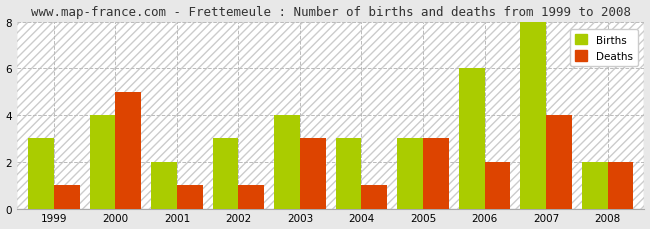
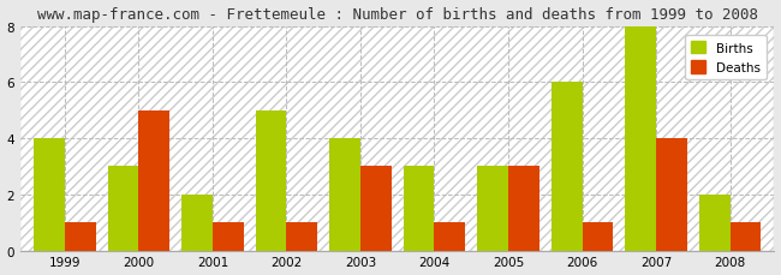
Births/1999: 3 -> 4
Births/2000: 4 -> 3
Births/2002: 3 -> 5
Deaths/2006: 2 -> 1
Deaths/2008: 2 -> 1
